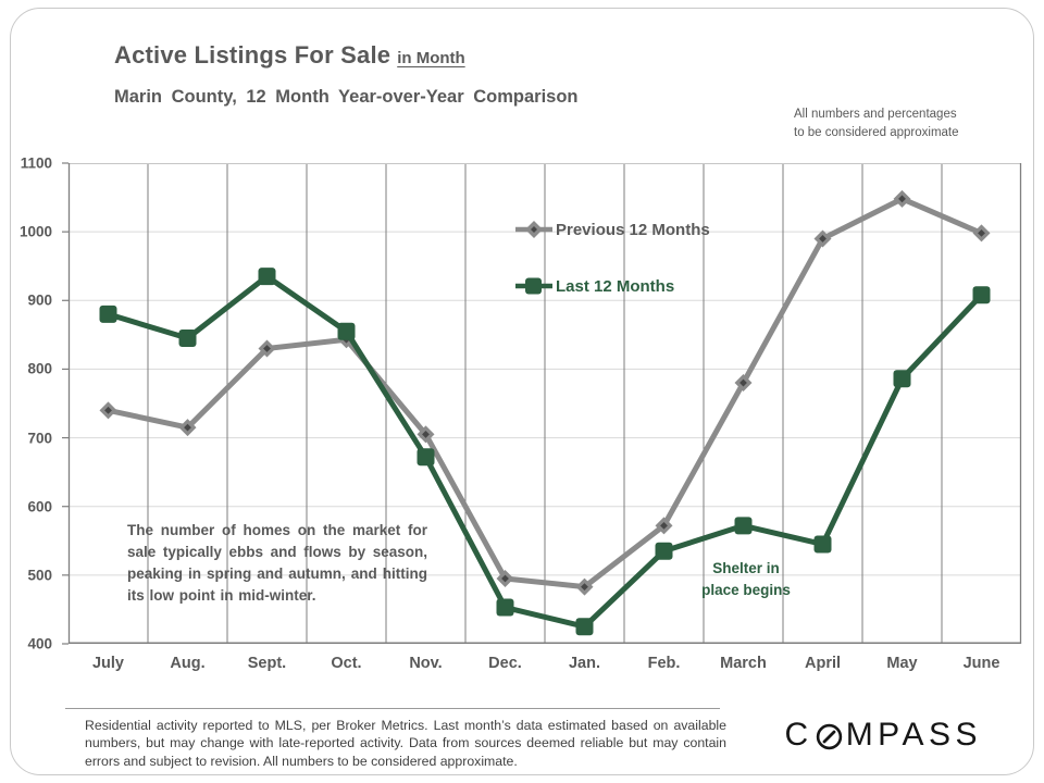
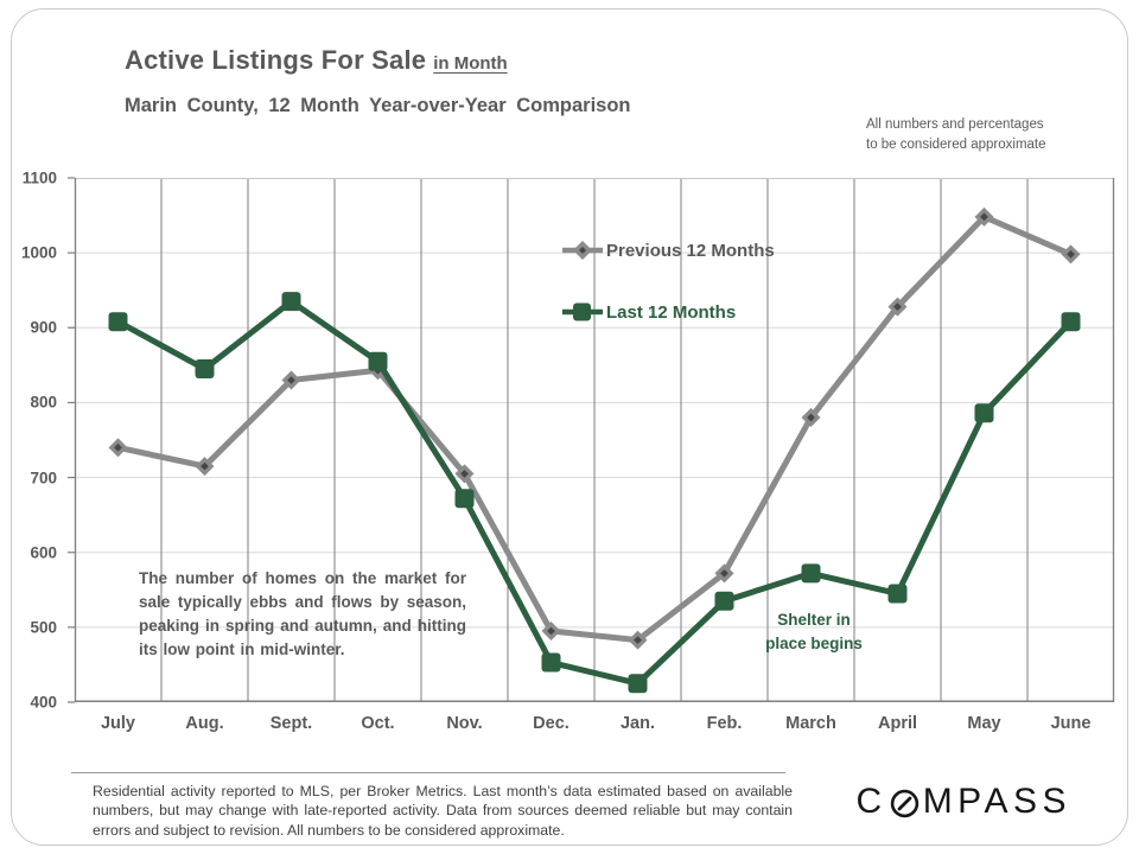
Last 12 Months/July: 880 -> 910
Previous 12 Months/April: 990 -> 930
